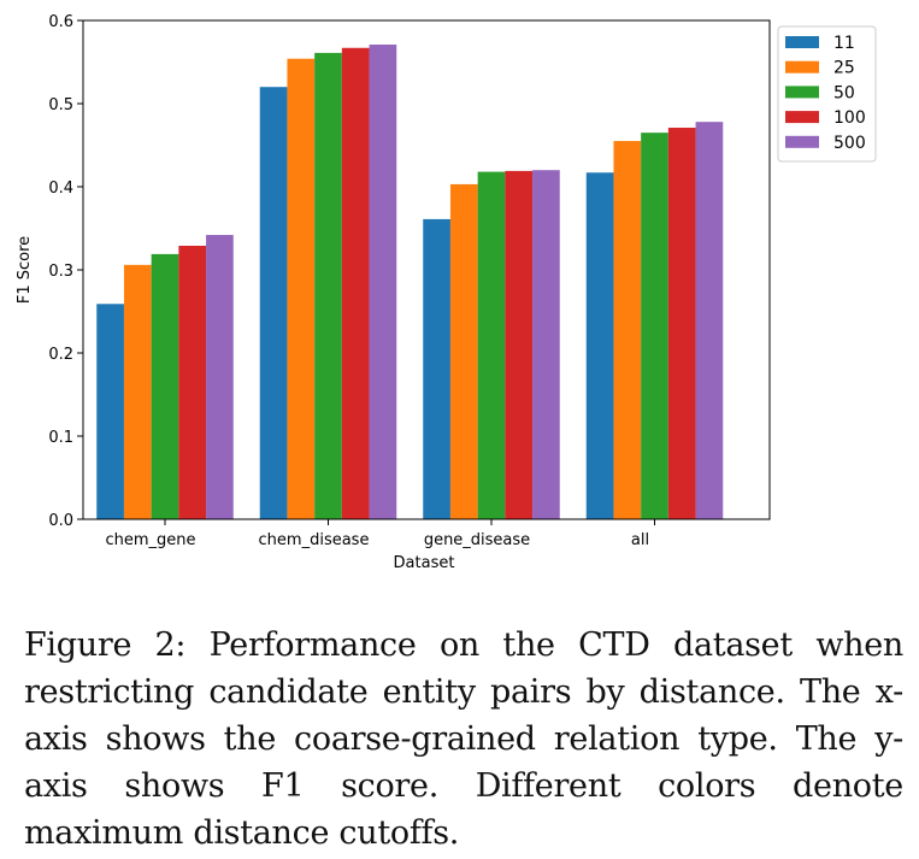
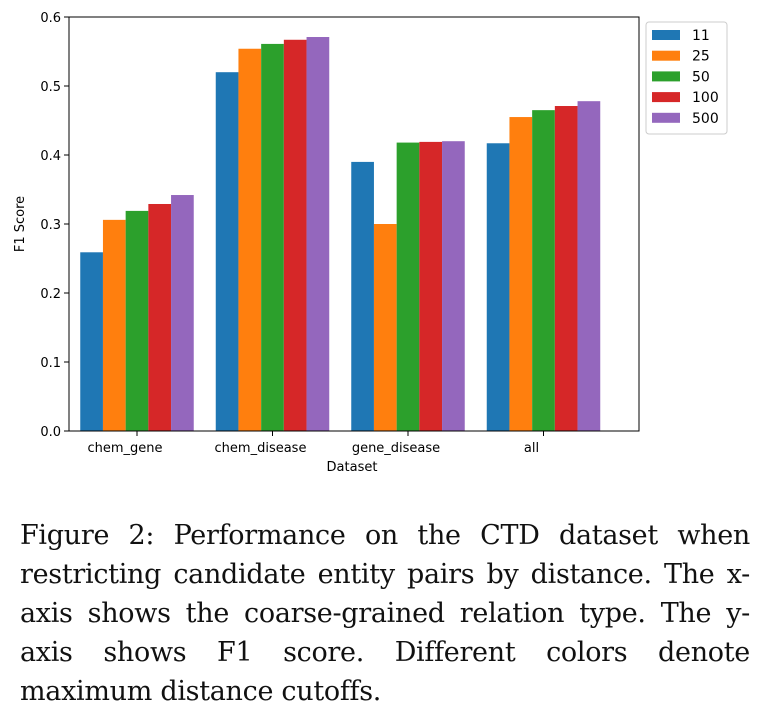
11/gene_disease: 0.36 -> 0.39
25/gene_disease: 0.40 -> 0.30
